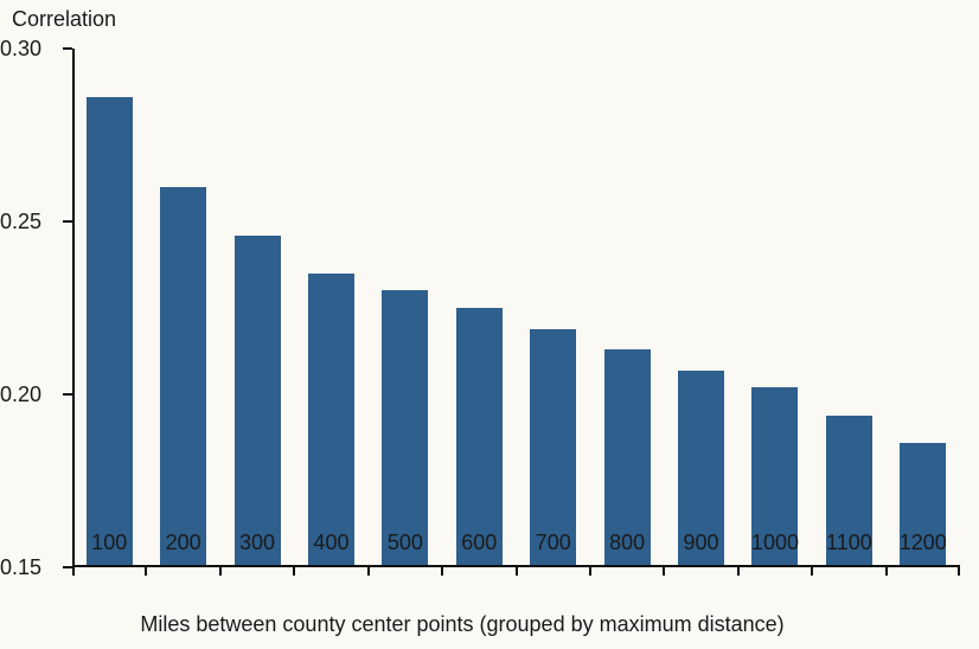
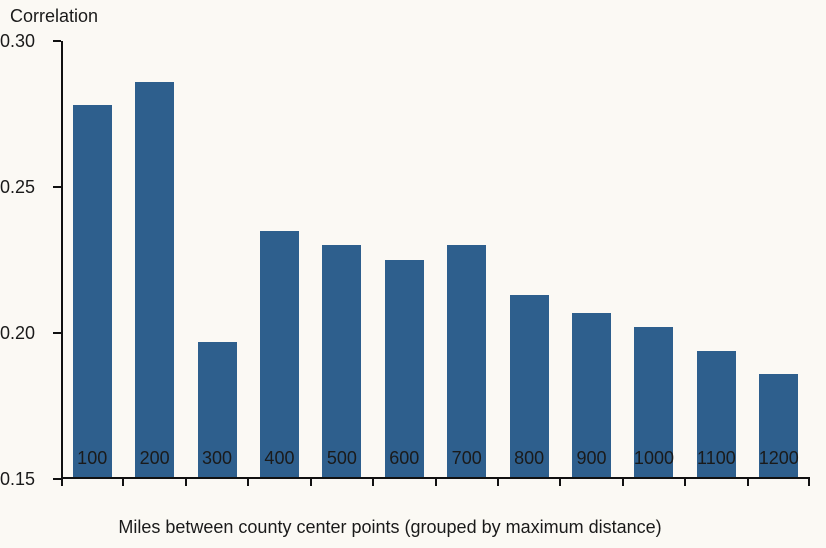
100: 0.286 -> 0.278
200: 0.260 -> 0.286
300: 0.246 -> 0.197
700: 0.219 -> 0.230
